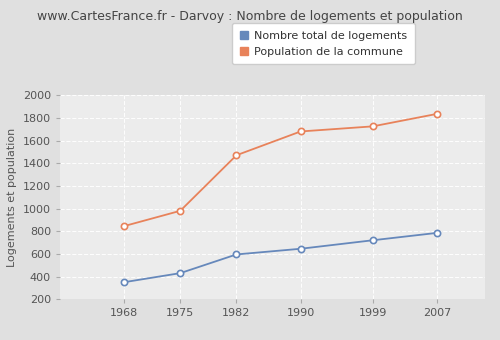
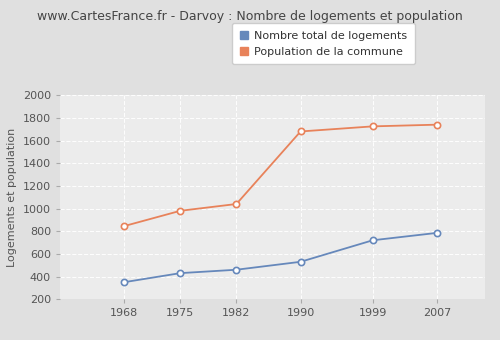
Nombre total de logements/1982: 600 -> 460
Population de la commune/1982: 1470 -> 1040
Nombre total de logements/1990: 640 -> 530
Population de la commune/2007: 1840 -> 1740
